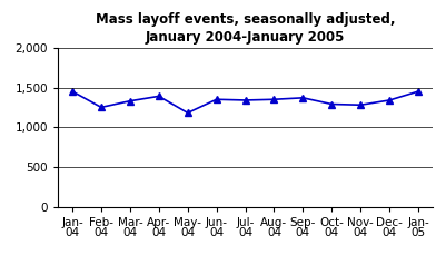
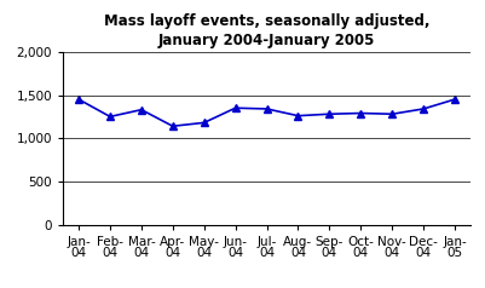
Apr- 04: 1,390 -> 1,140
Aug- 04: 1,350 -> 1,260
Sep- 04: 1,370 -> 1,280
